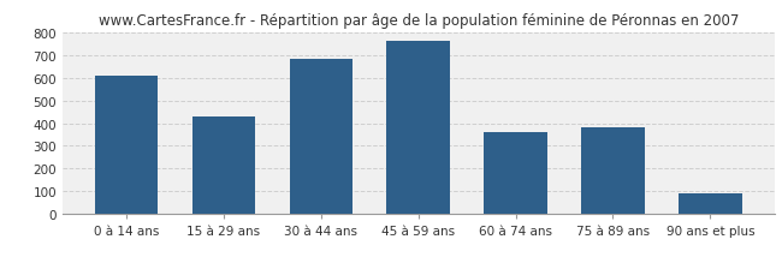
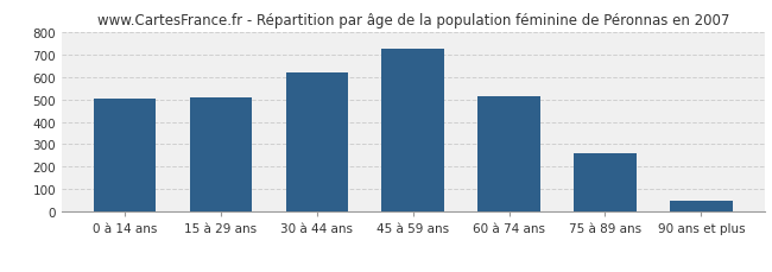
0 à 14 ans: 610 -> 500
15 à 29 ans: 430 -> 510
30 à 44 ans: 680 -> 620
45 à 59 ans: 760 -> 720
60 à 74 ans: 360 -> 510
75 à 89 ans: 380 -> 260
90 ans et plus: 90 -> 50
